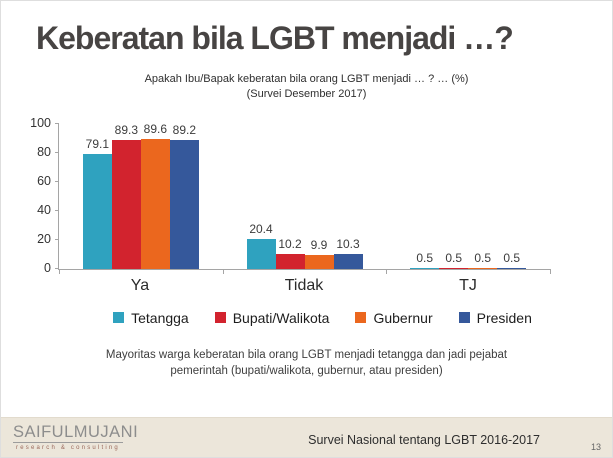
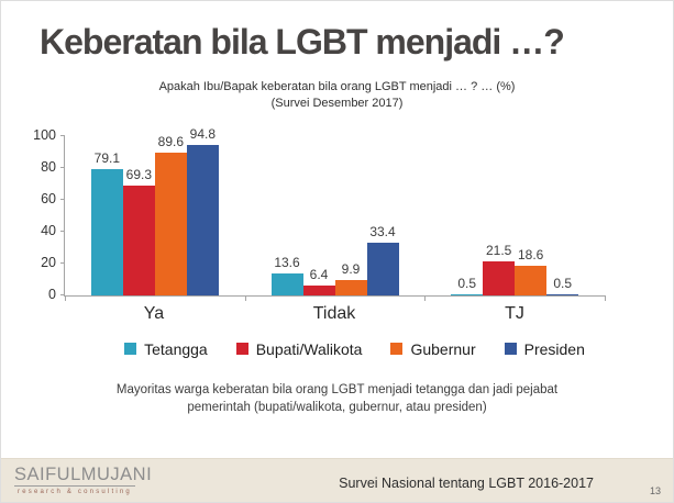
Bupati/Walikota/Ya: 89.3 -> 69.3
Presiden/Ya: 89.2 -> 94.8
Tetangga/Tidak: 20.4 -> 13.6
Bupati/Walikota/Tidak: 10.2 -> 6.4
Presiden/Tidak: 10.3 -> 33.4
Bupati/Walikota/TJ: 0.5 -> 21.5
Gubernur/TJ: 0.5 -> 18.6
